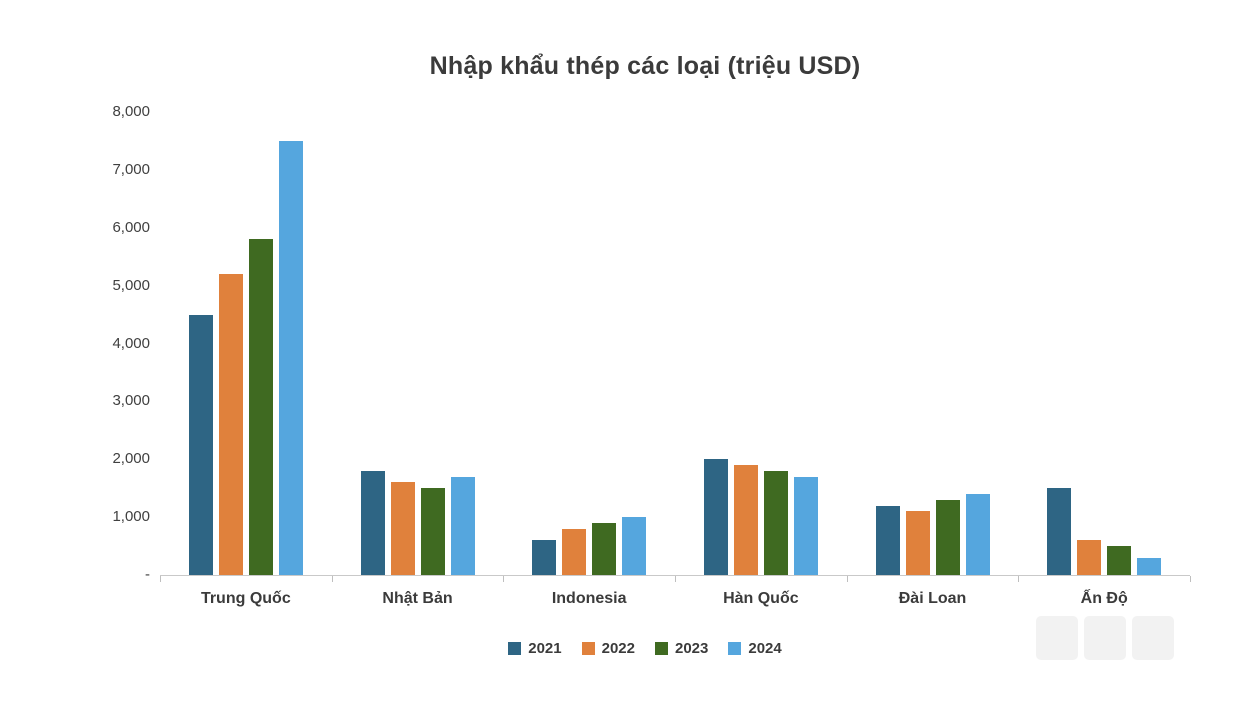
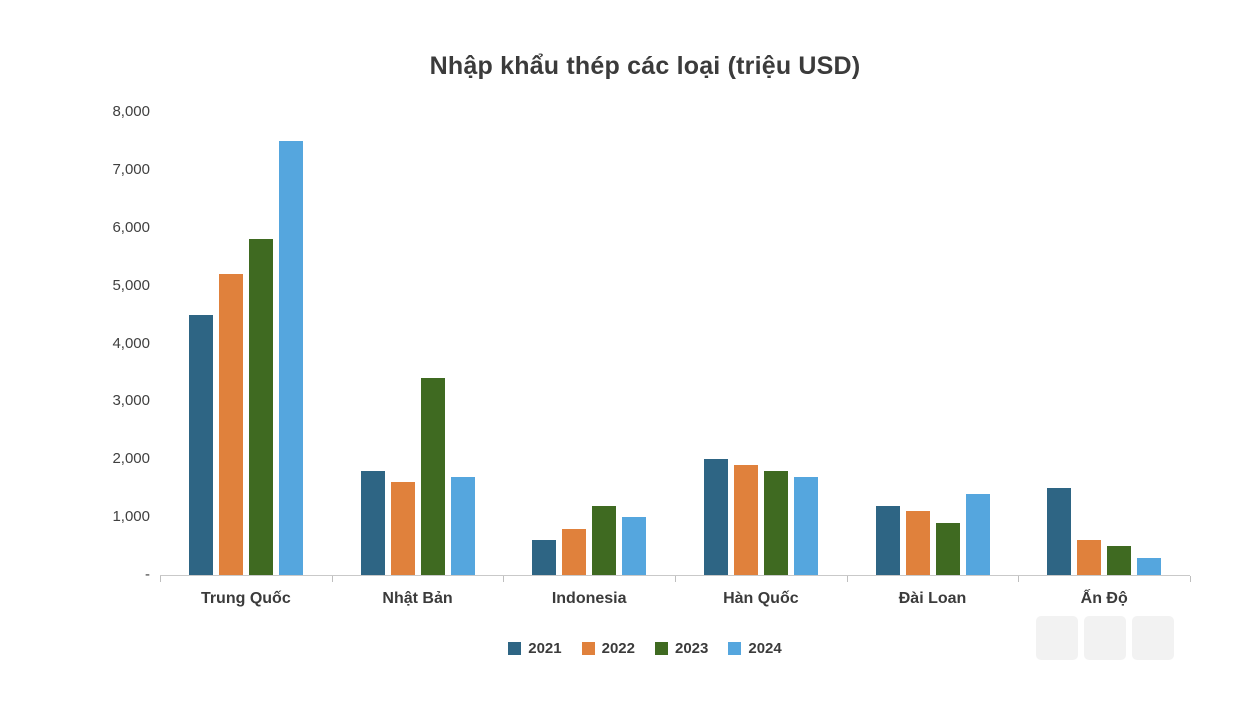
2023/Nhật Bản: 1500 -> 3400
2023/Indonesia: 900 -> 1200
2023/Đài Loan: 1300 -> 900
